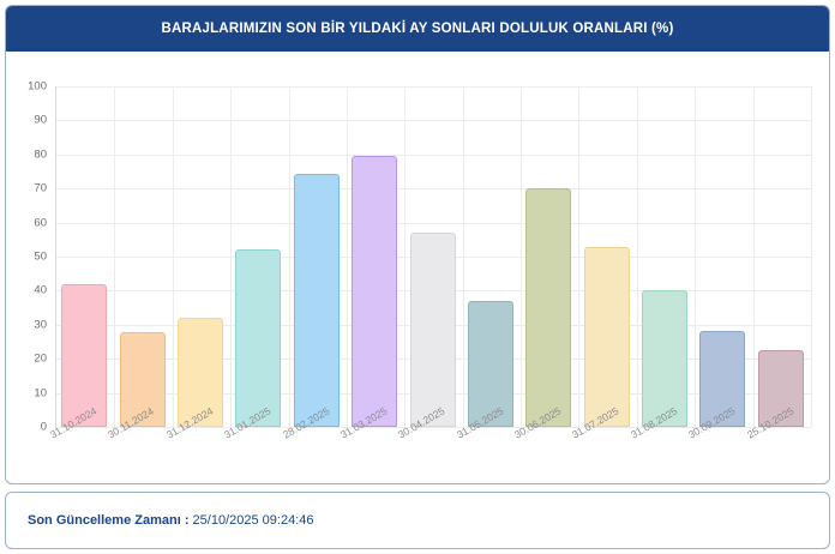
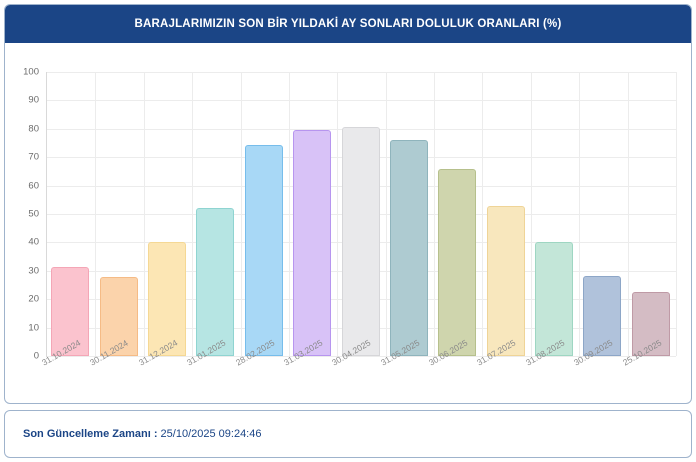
31.10.2024: 42 -> 31
31.12.2024: 32 -> 40
30.04.2025: 57 -> 81
31.05.2025: 37 -> 76
30.06.2025: 70 -> 66
